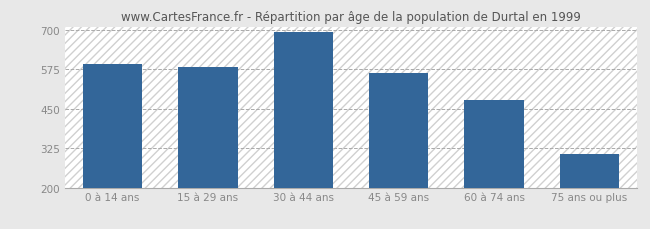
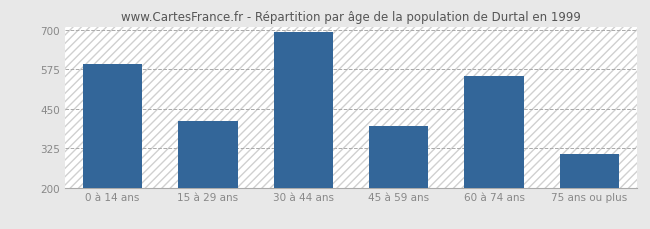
15 à 29 ans: 582 -> 410
45 à 59 ans: 563 -> 395
60 à 74 ans: 478 -> 555
